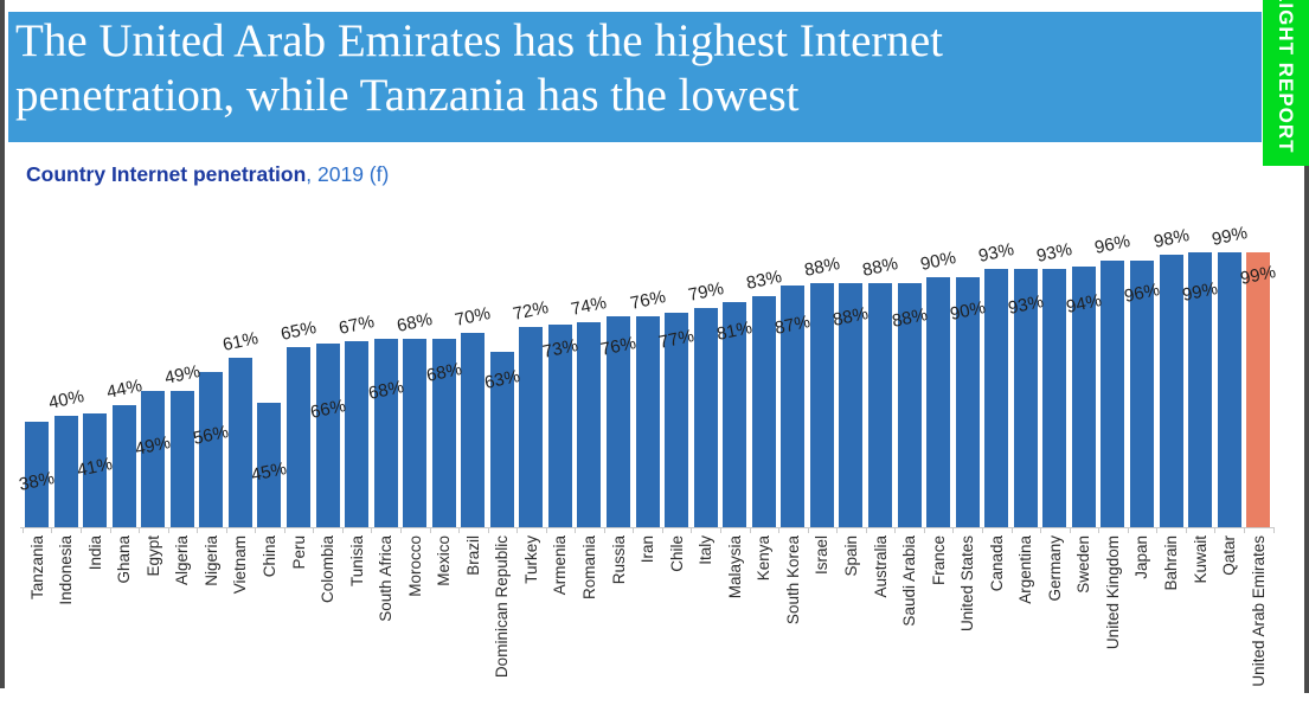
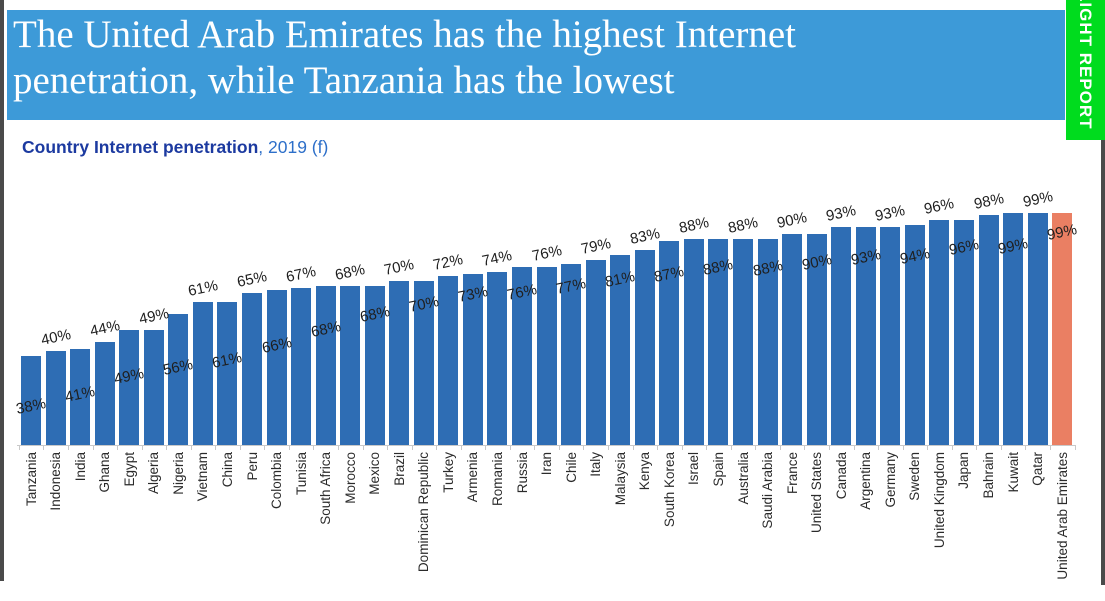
China: 45% -> 61%
Dominican Republic: 63% -> 70%
